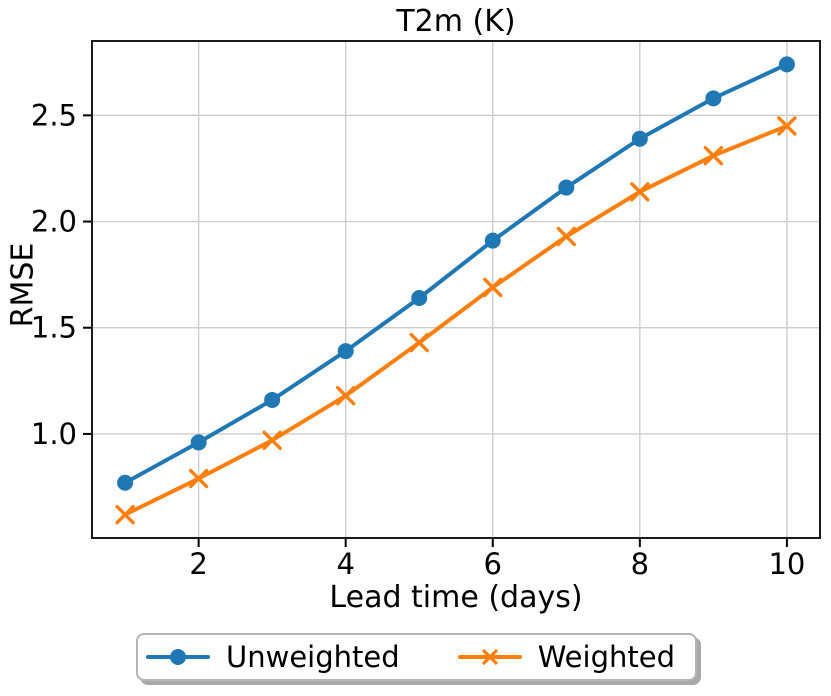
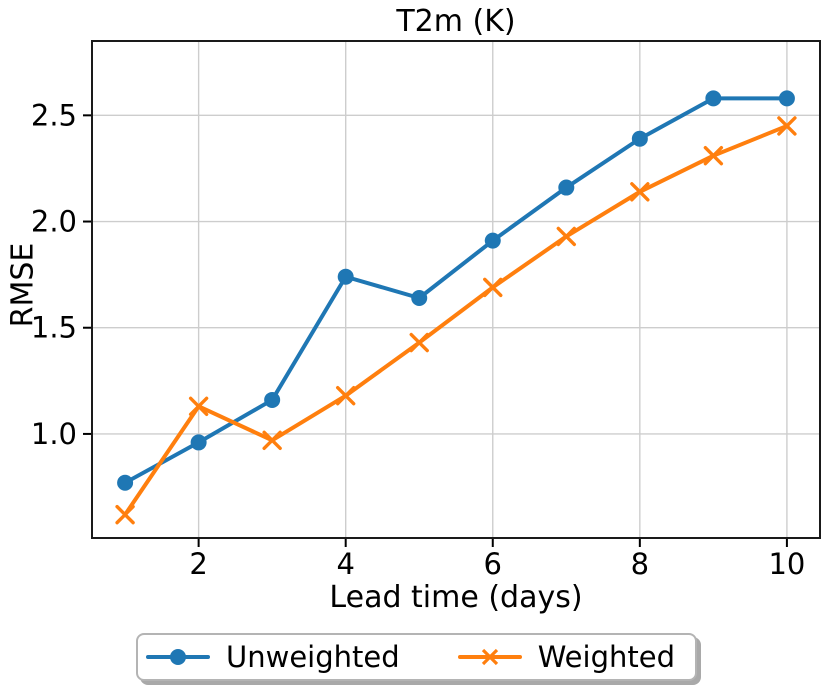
Weighted/2: 0.79 -> 1.13
Unweighted/4: 1.39 -> 1.74
Unweighted/10: 2.74 -> 2.58
